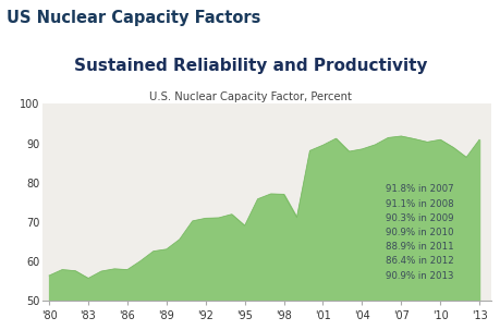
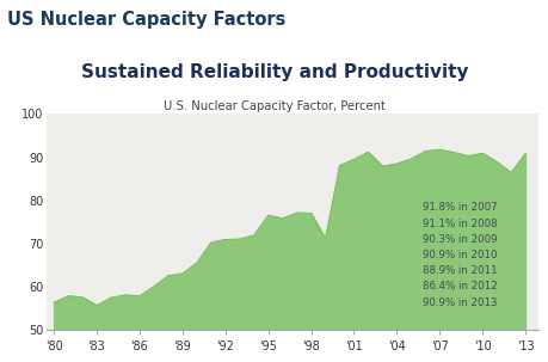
'95: 69.0 -> 76.5
